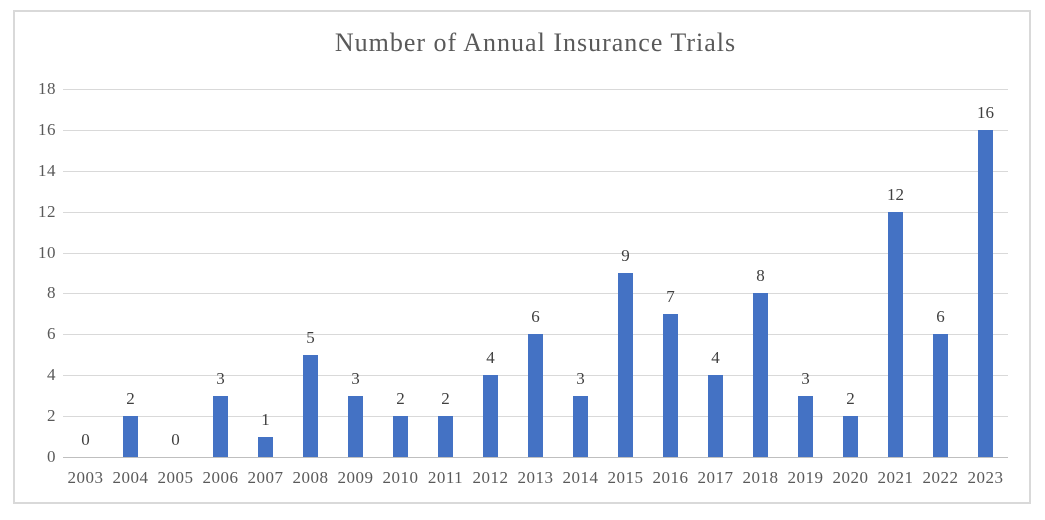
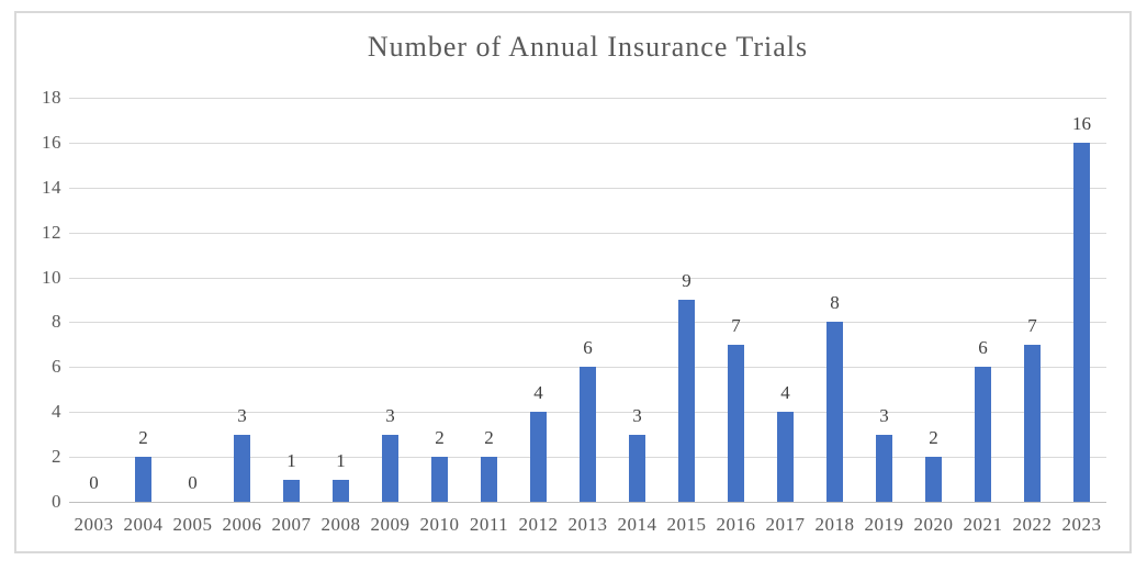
2008: 5 -> 1
2021: 12 -> 6
2022: 6 -> 7
